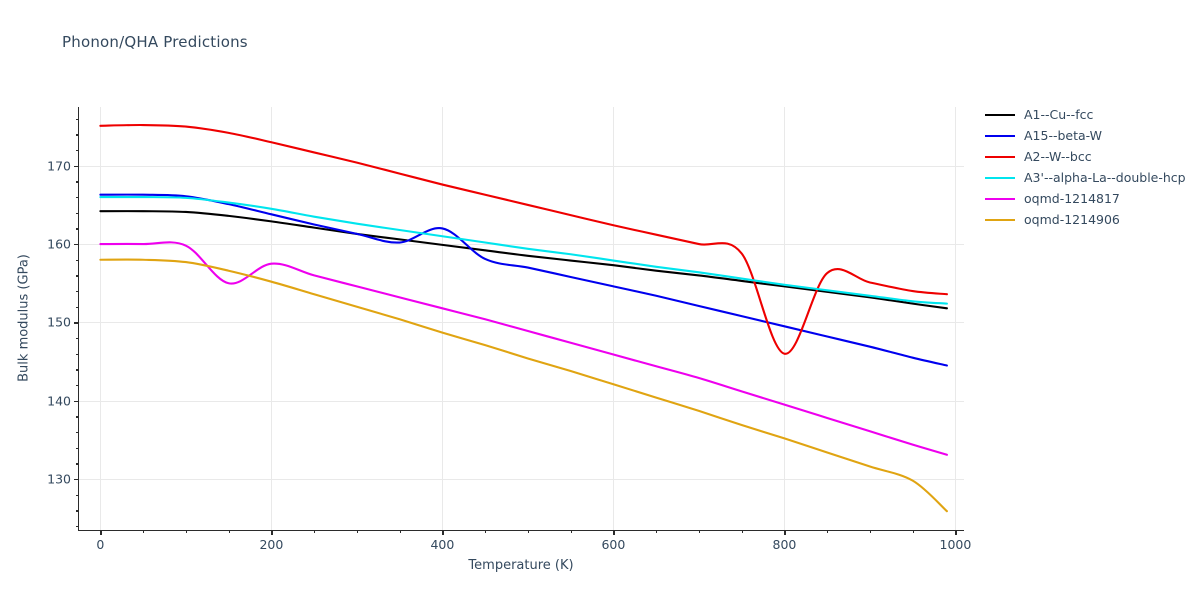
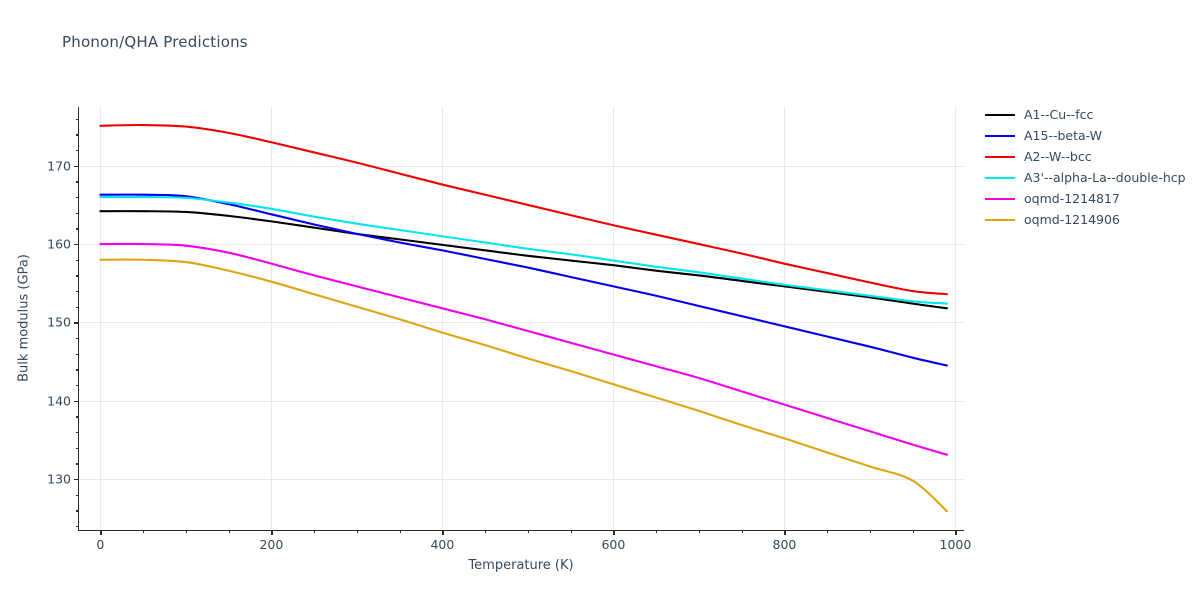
oqmd-1214817/150: 155 -> 159
A15--beta-W/400: 162 -> 159
A2--W--bcc/800: 146 -> 158
